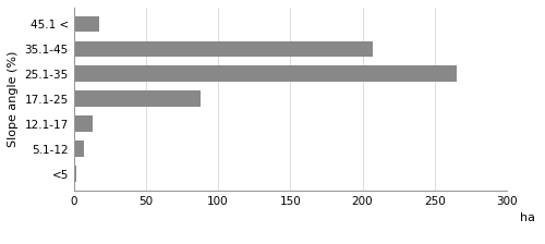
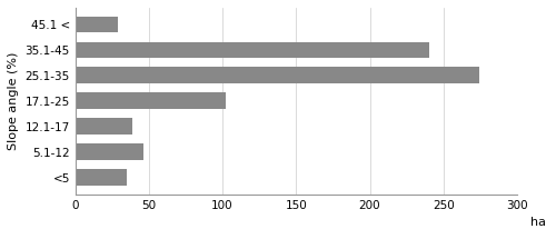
45.1 <: 18 -> 29
35.1-45: 207 -> 240
25.1-35: 265 -> 274
17.1-25: 88 -> 102
12.1-17: 13 -> 39
5.1-12: 7 -> 46
<5: 2 -> 35
